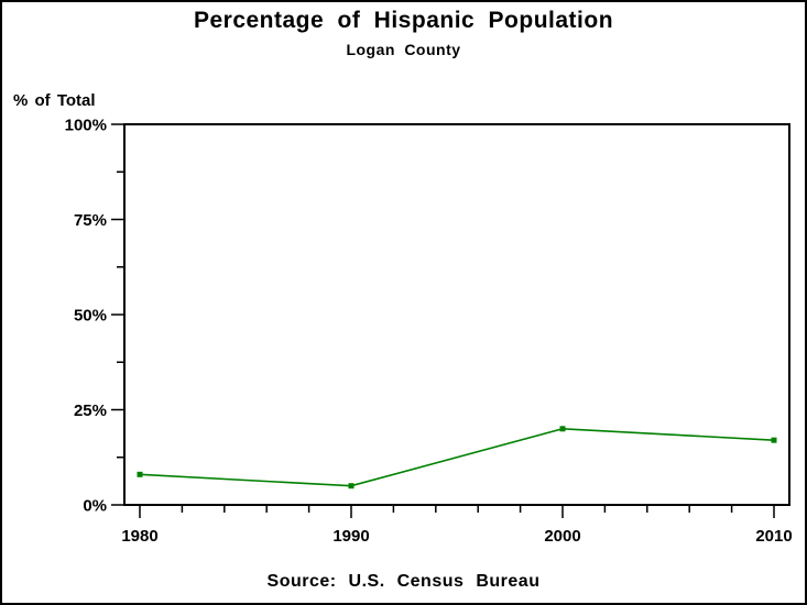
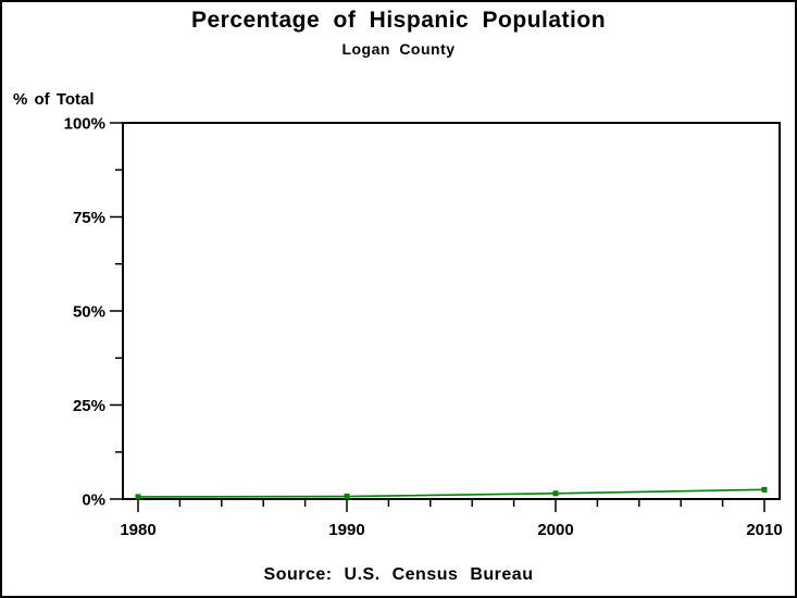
1980: 8% -> 1%
1990: 5% -> 1%
2000: 20% -> 2%
2010: 17% -> 2%
